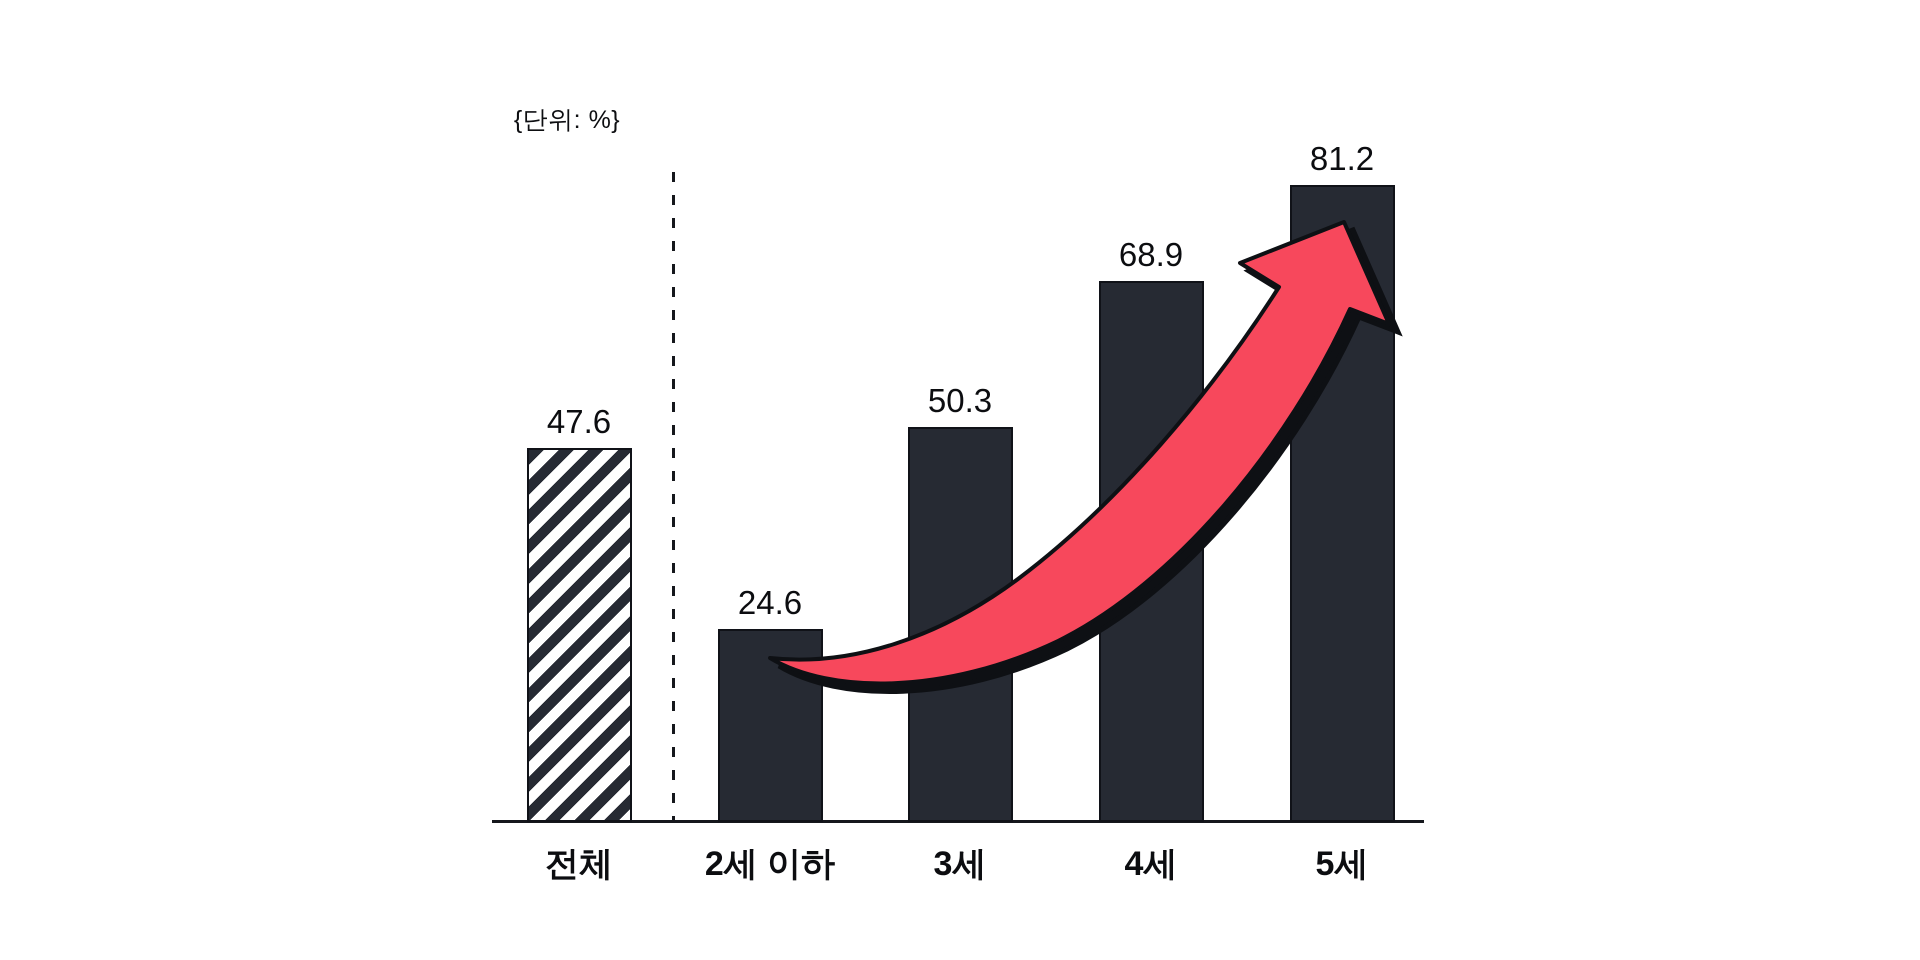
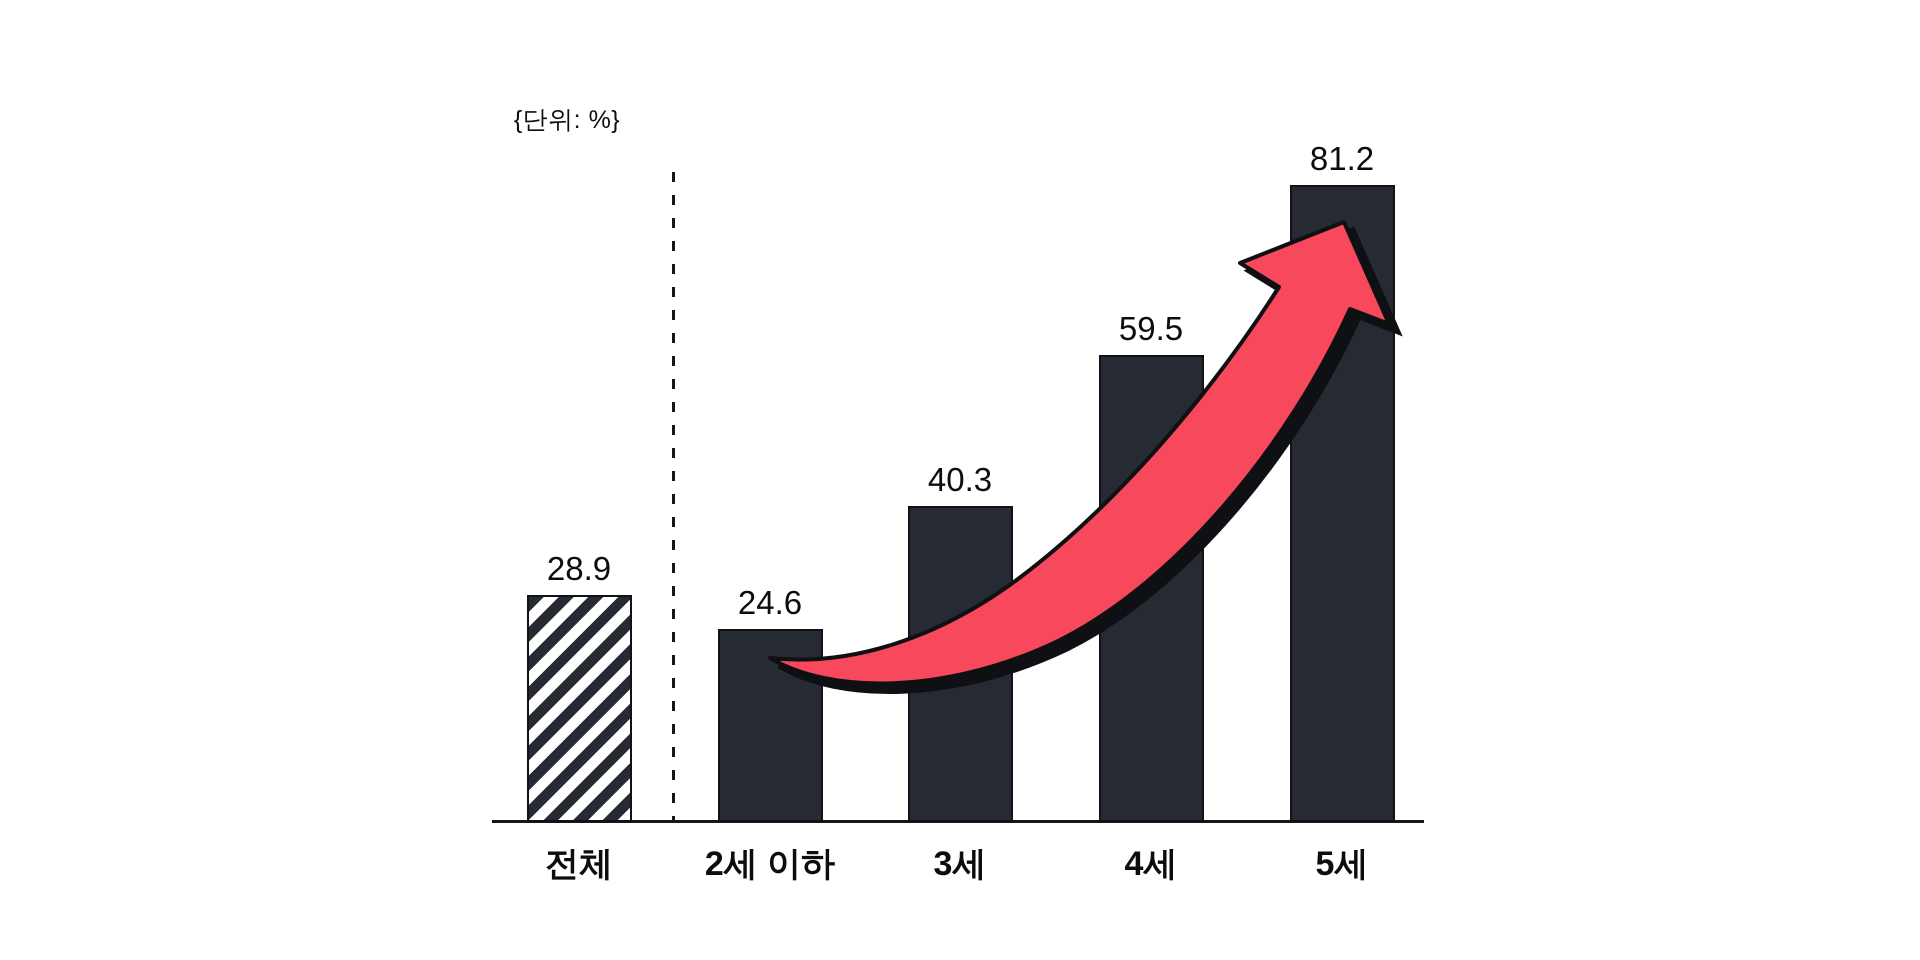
전체: 47.6 -> 28.9
3세: 50.3 -> 40.3
4세: 68.9 -> 59.5
